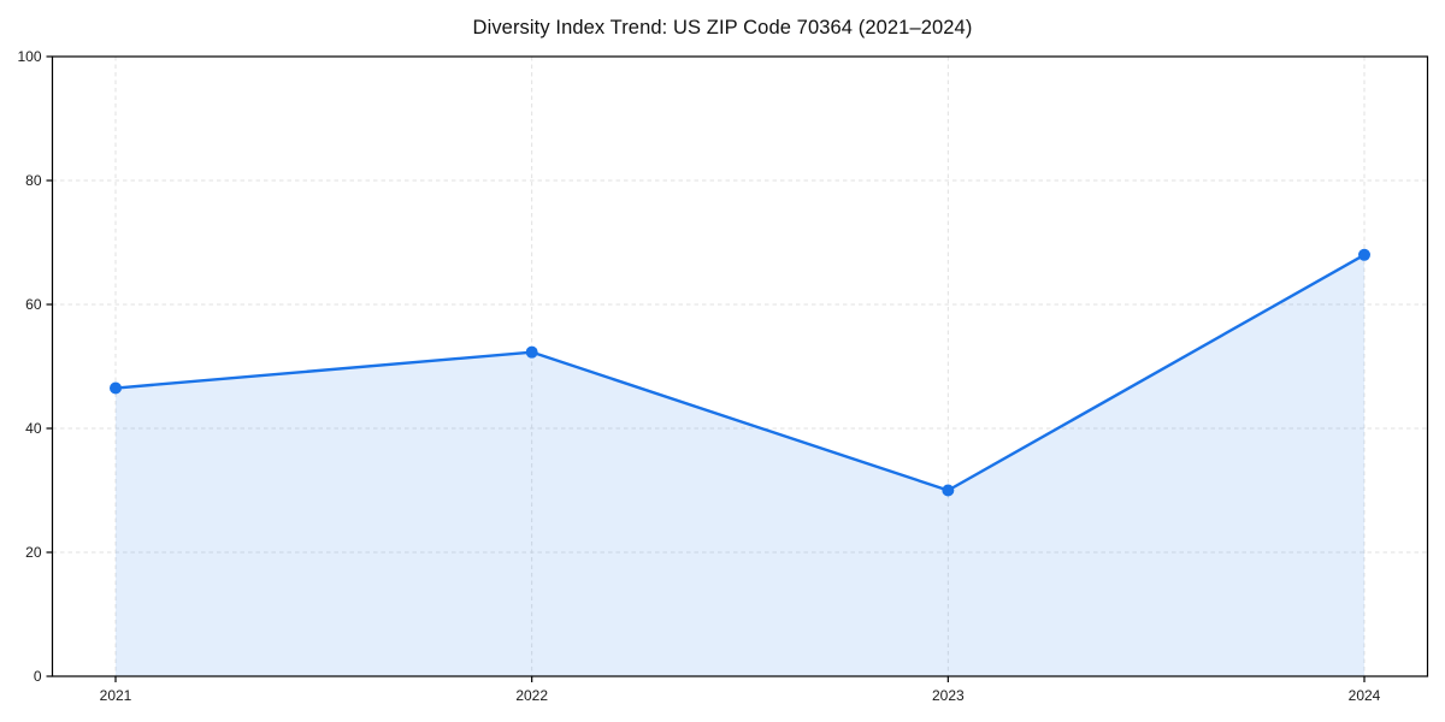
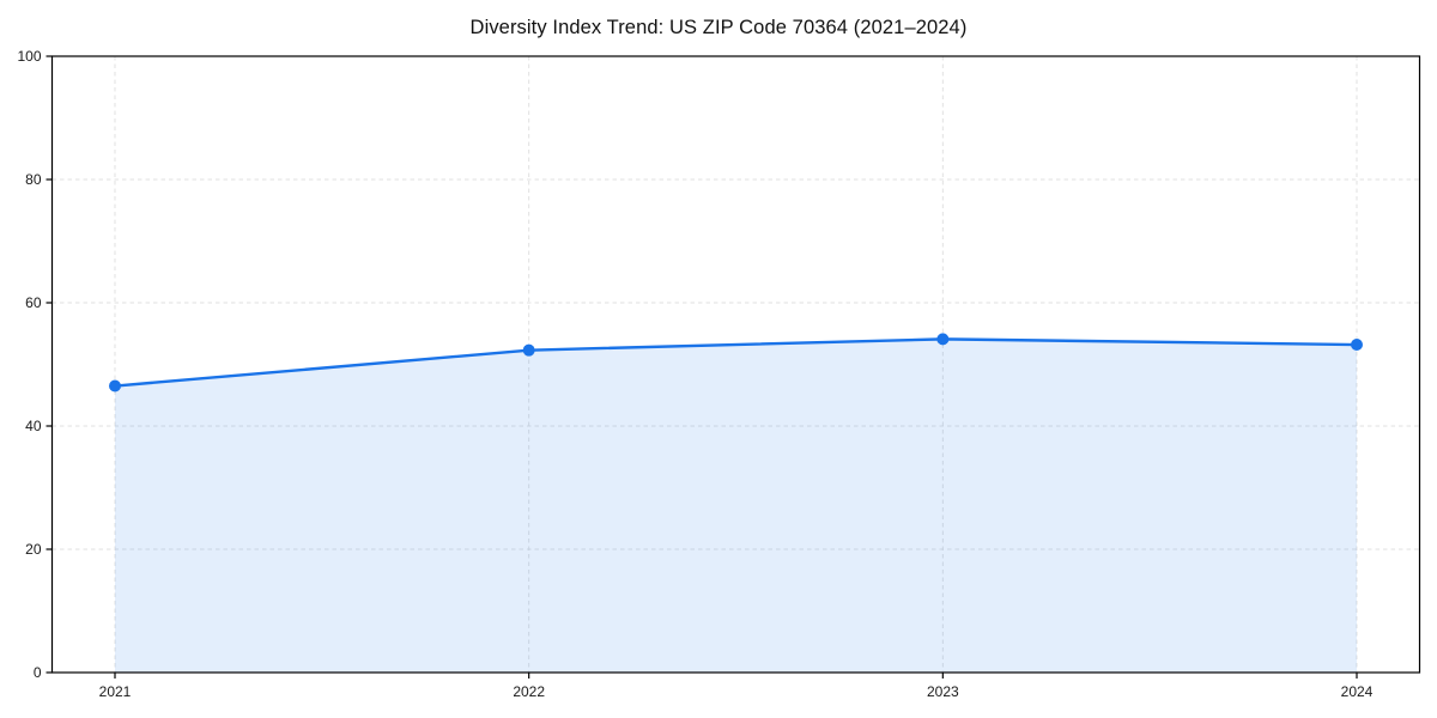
2023: 30 -> 54
2024: 68 -> 53
